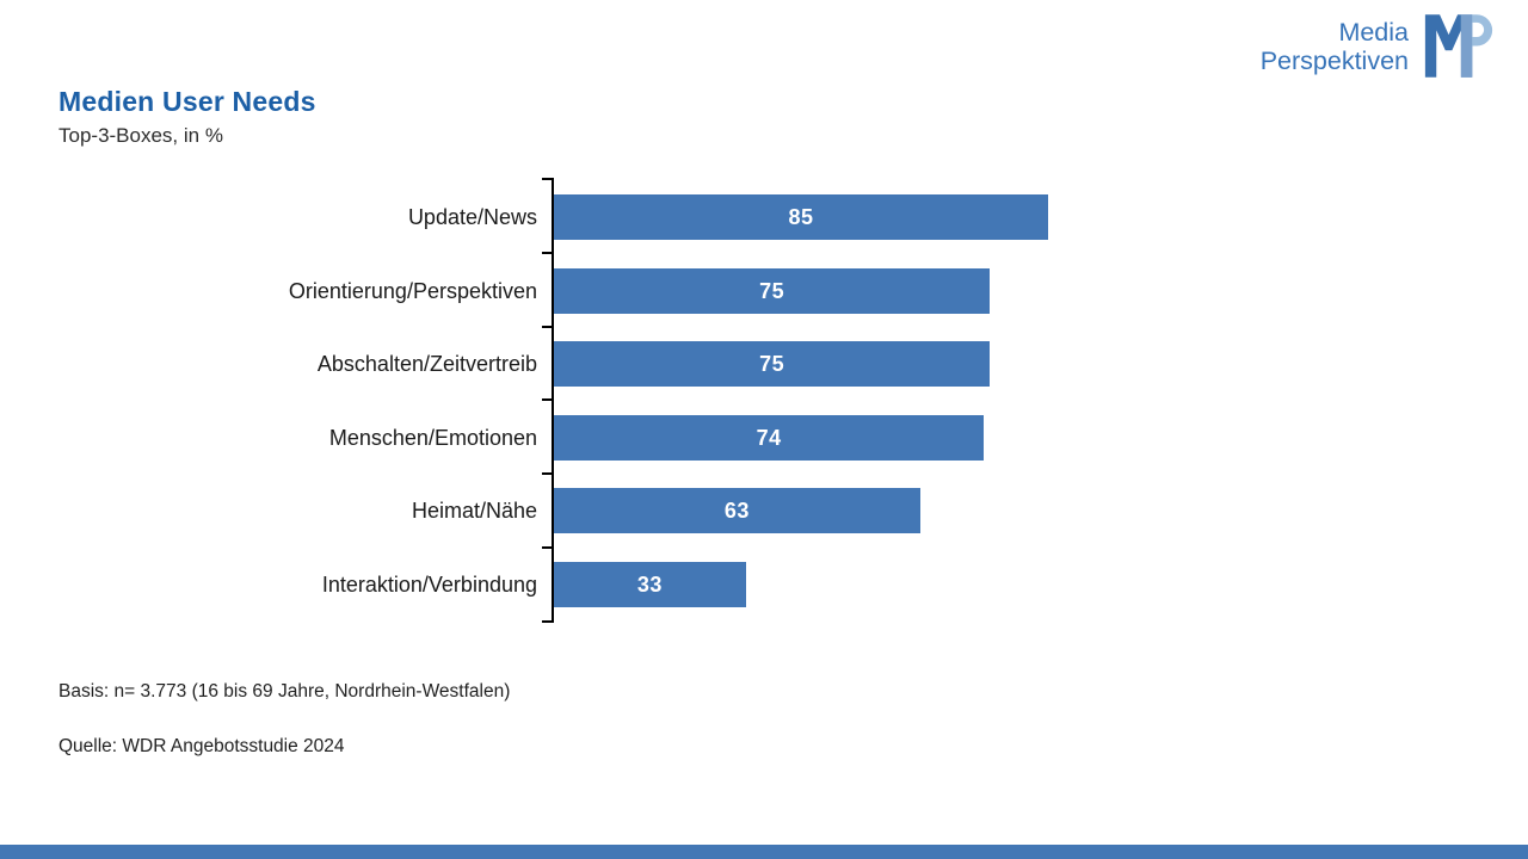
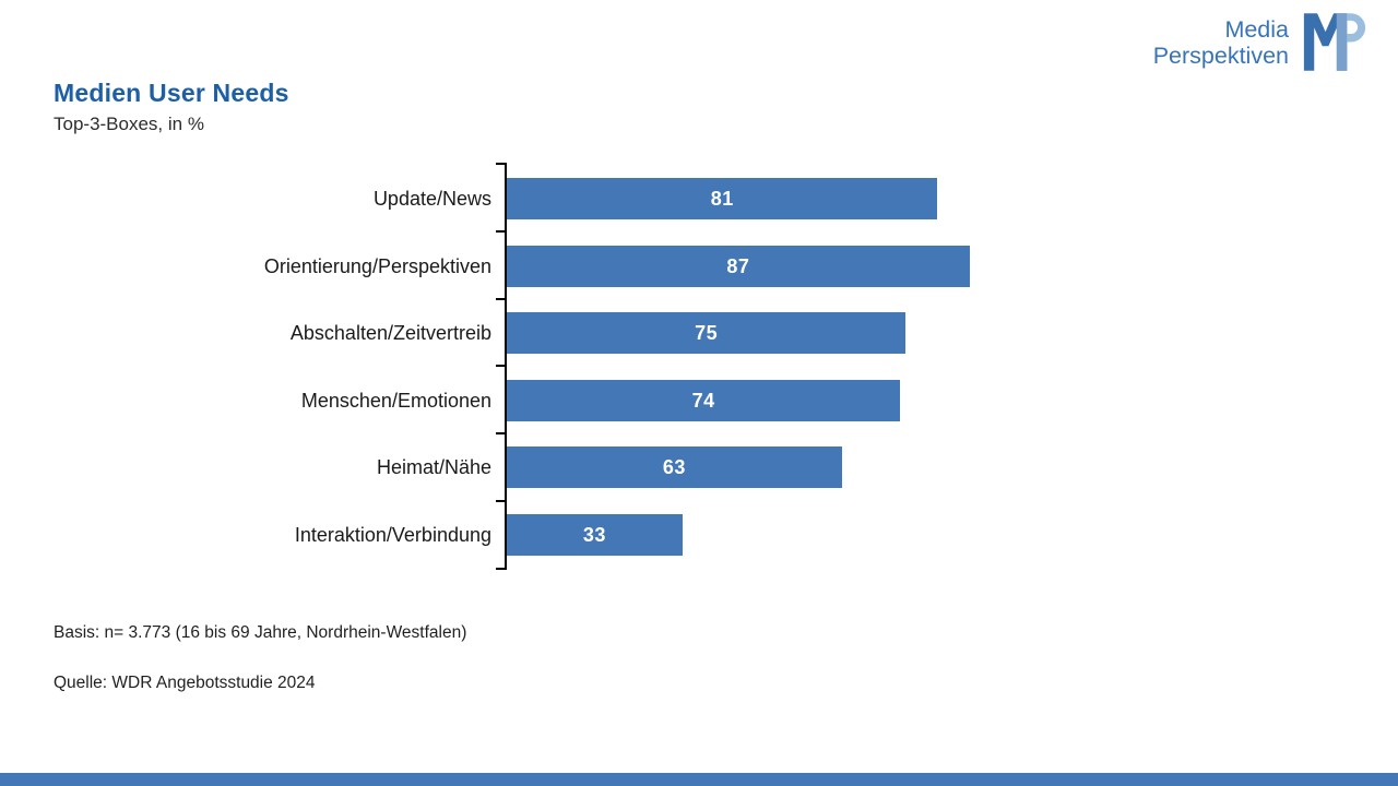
Update/News: 85 -> 81
Orientierung/Perspektiven: 75 -> 87
